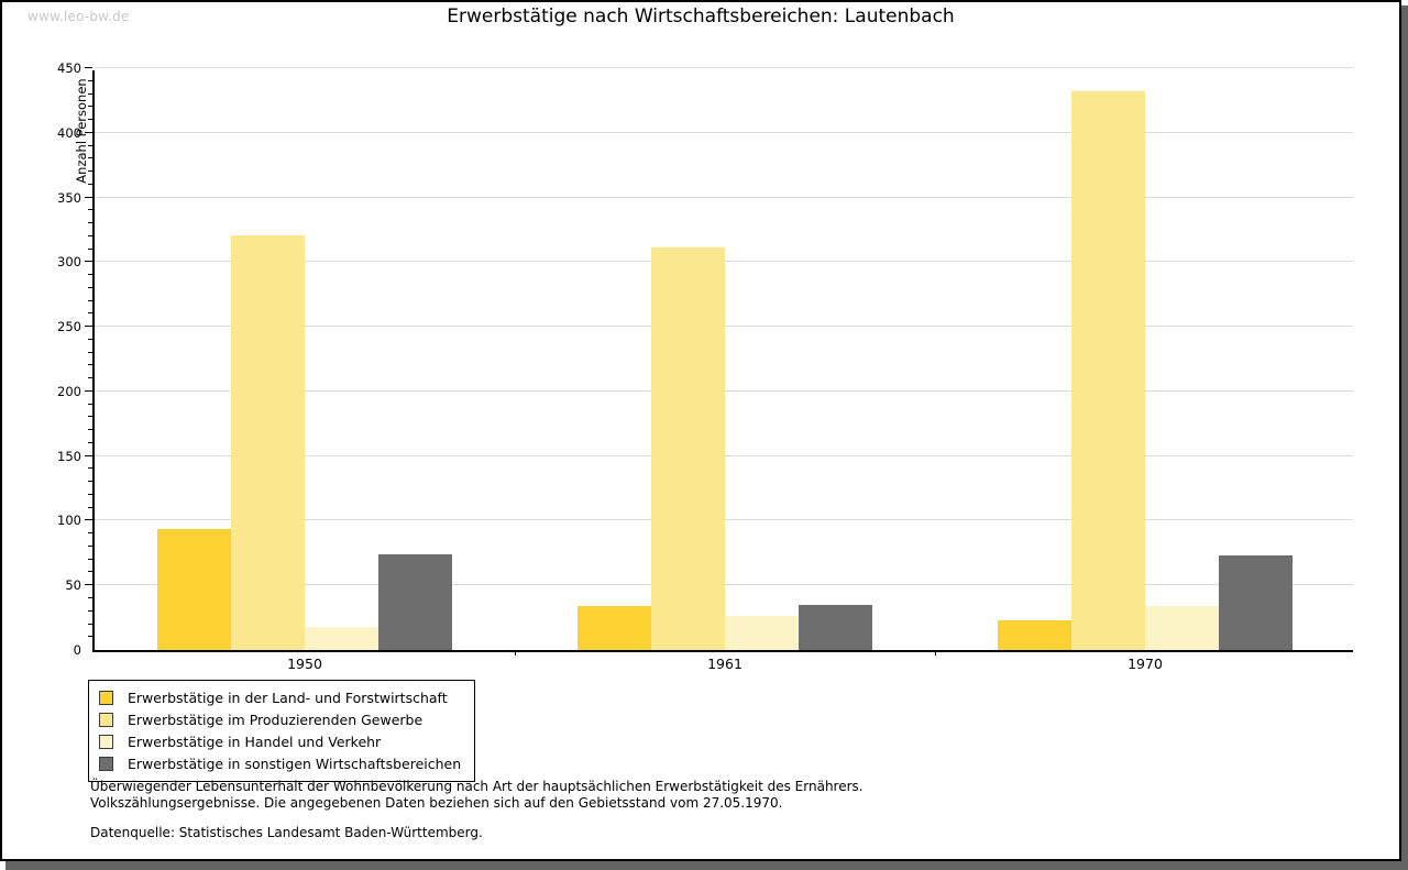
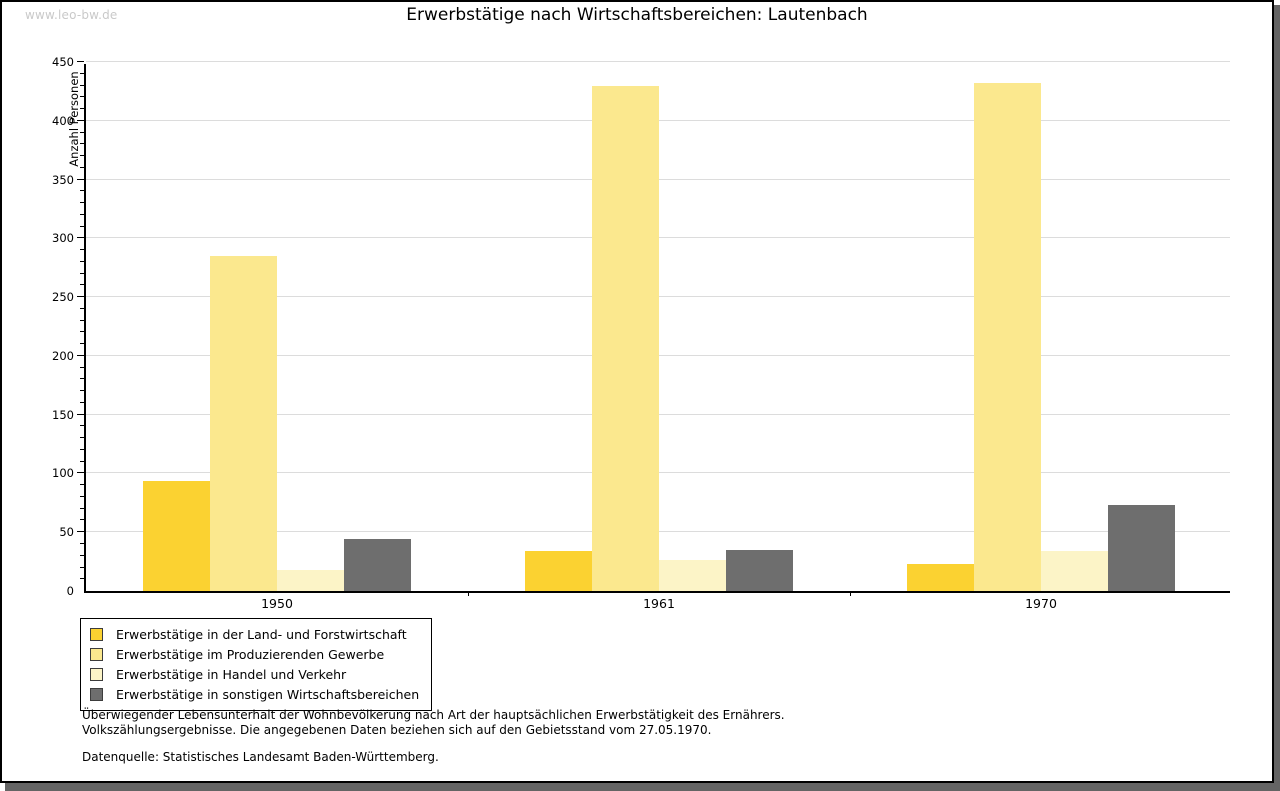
Erwerbstätige im Produzierenden Gewerbe/1950: 321 -> 285
Erwerbstätige in sonstigen Wirtschaftsbereichen/1950: 74 -> 44
Erwerbstätige im Produzierenden Gewerbe/1961: 311 -> 430
